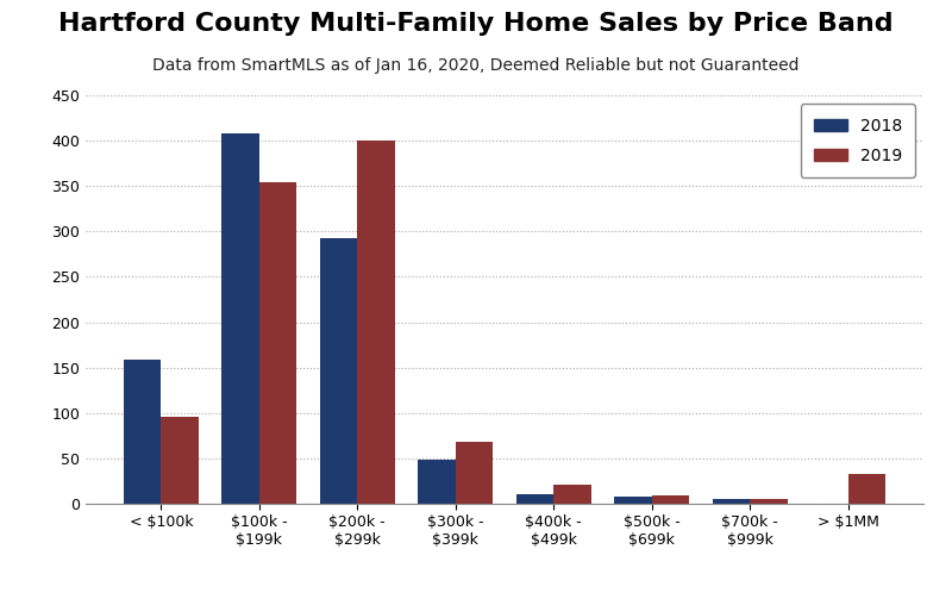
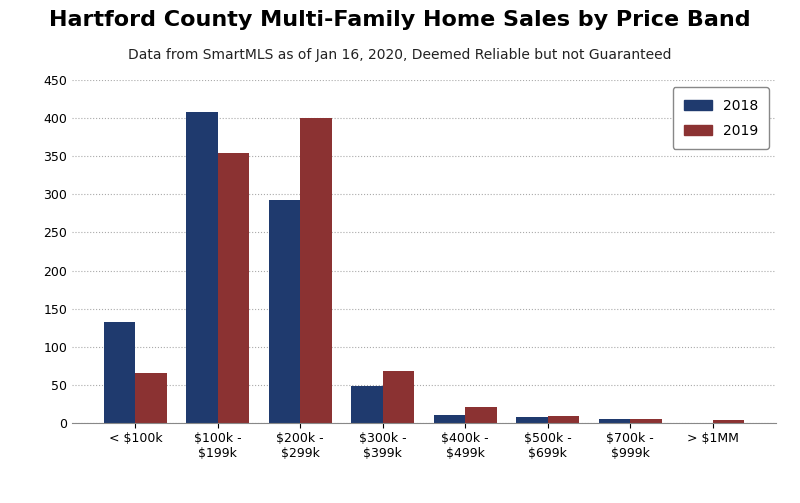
2018/< $100k: 158 -> 132
2019/< $100k: 96 -> 65
2019/> $1MM: 32 -> 3
